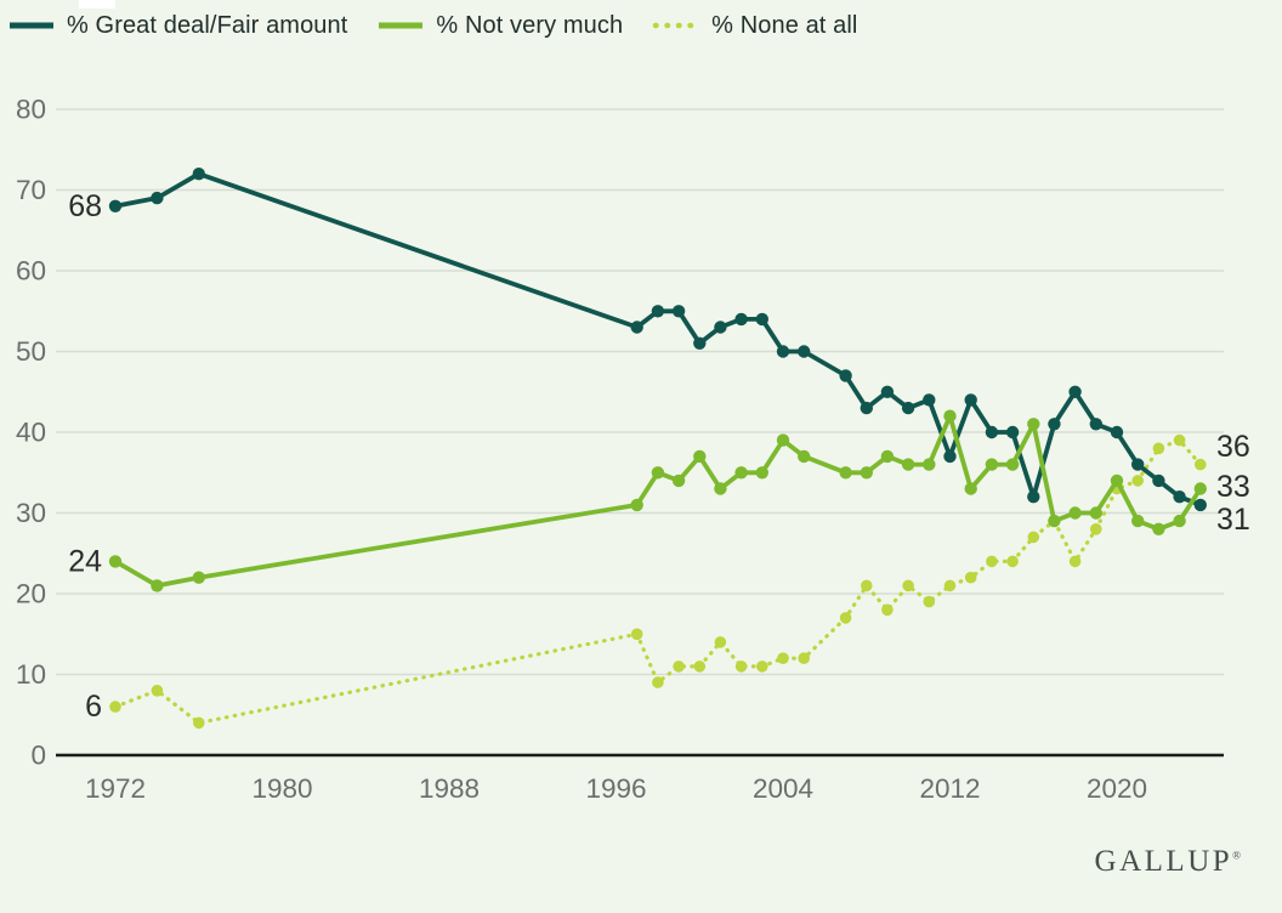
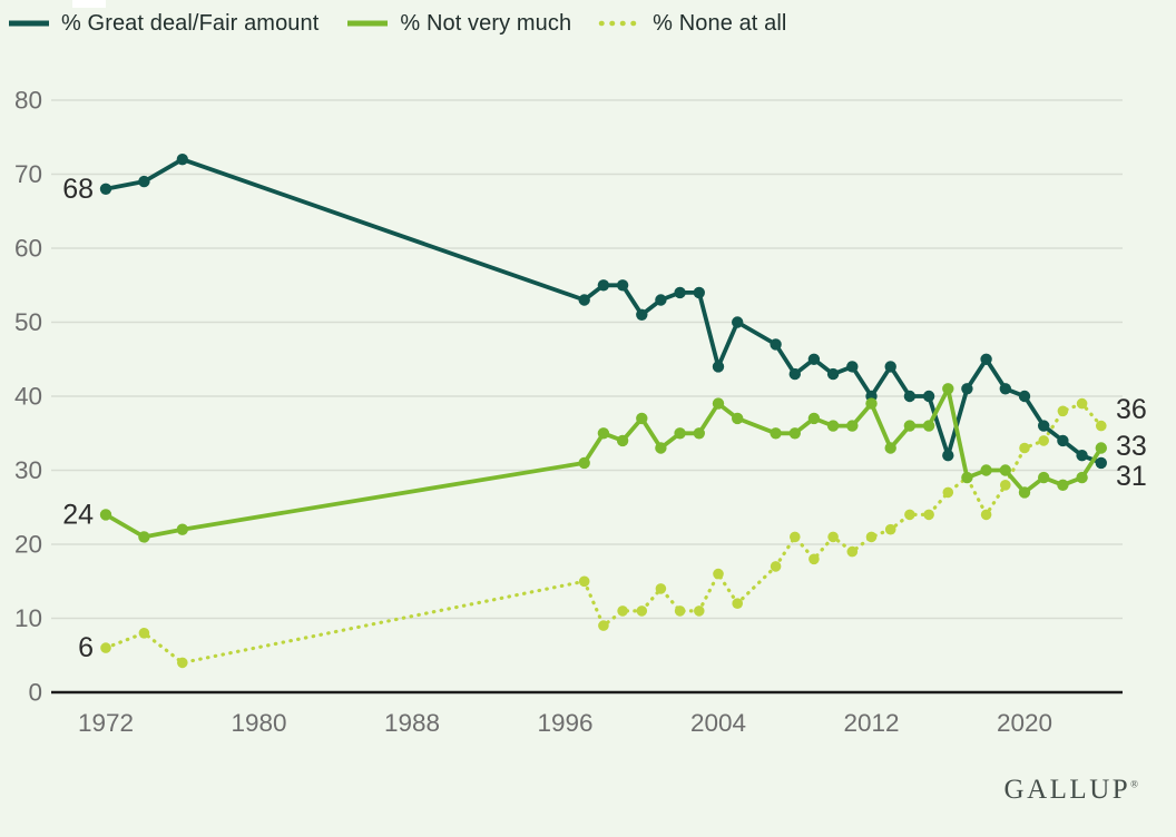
% None at all/2004: 12 -> 16
% Great deal/Fair amount/2004: 50 -> 44
% Great deal/Fair amount/2012: 37 -> 40
% Not very much/2012: 42 -> 39
% Not very much/2020: 34 -> 27
